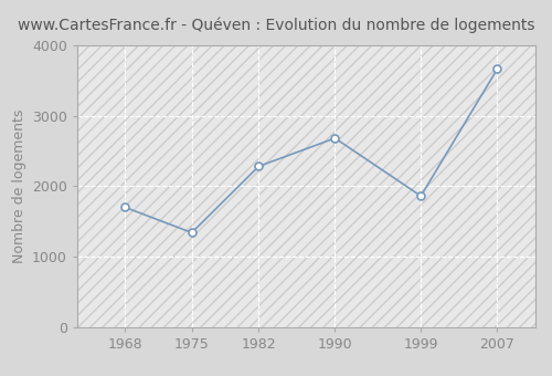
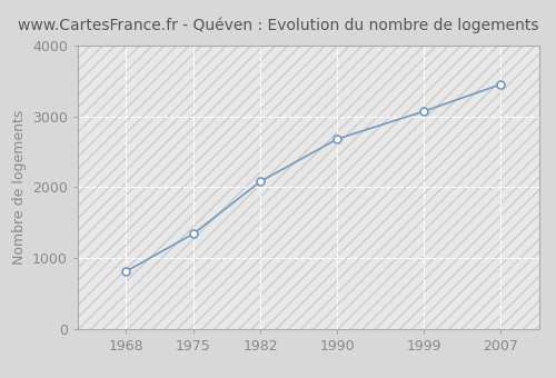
1968: 1700 -> 810
1982: 2280 -> 2080
1999: 1860 -> 3070
2007: 3660 -> 3450
